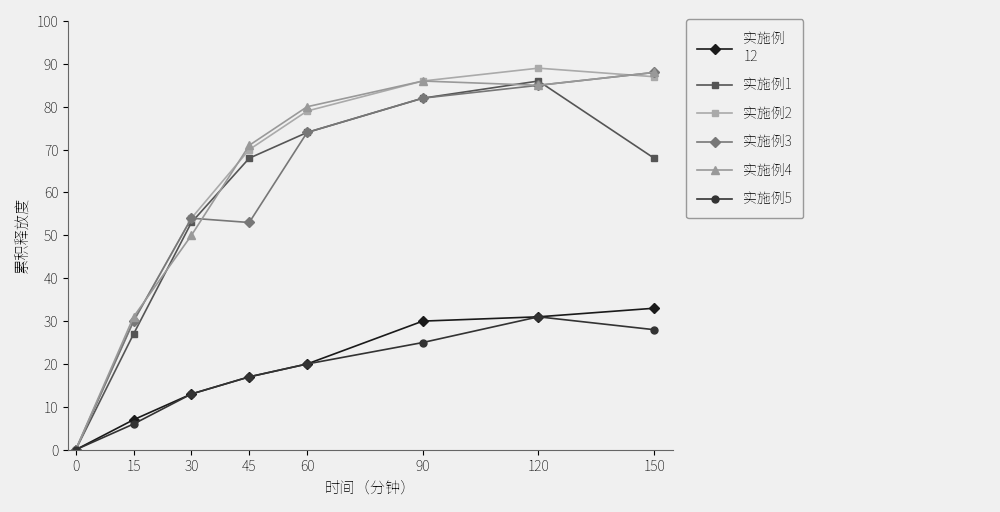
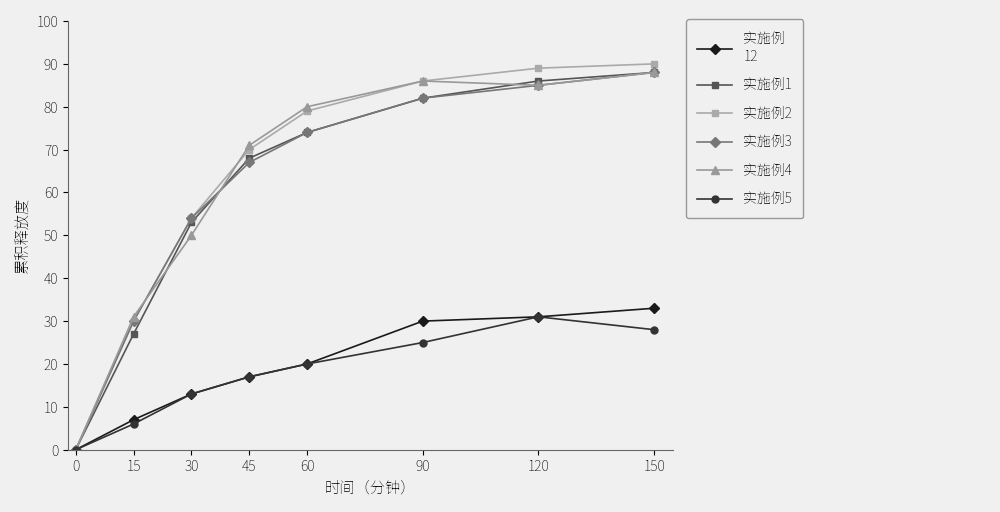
实施例3/45: 53 -> 67
实施例1/150: 68 -> 88
实施例2/150: 87 -> 90
